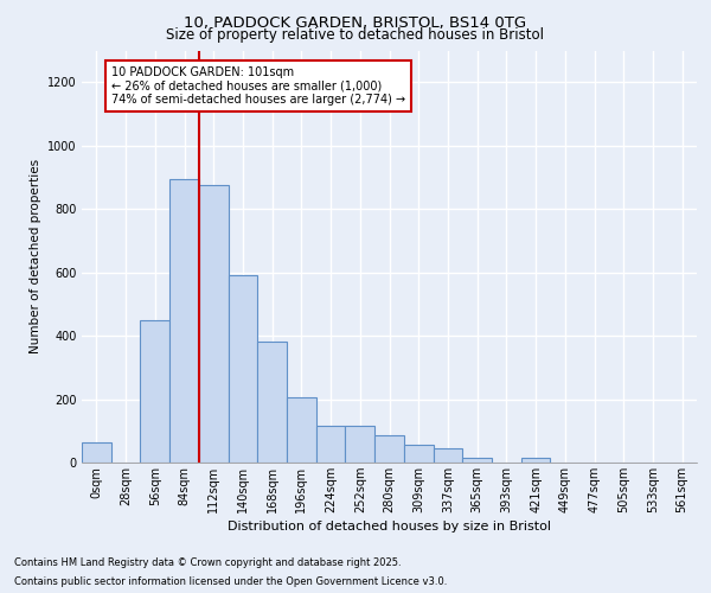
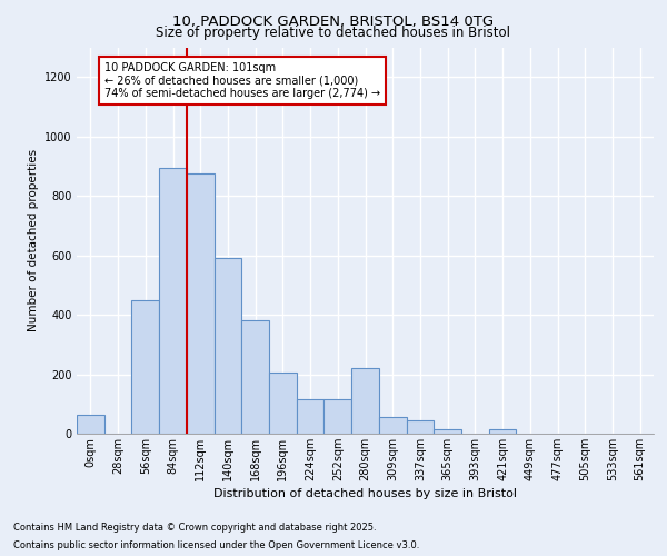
280sqm: 85 -> 220
